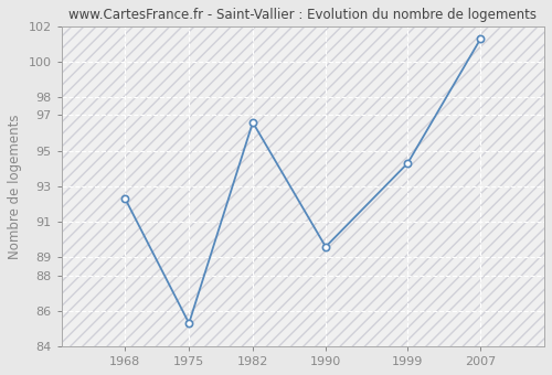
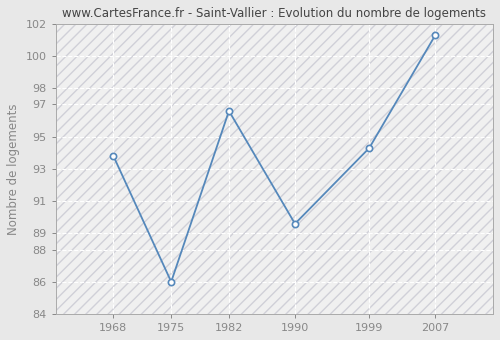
1968: 92.3 -> 93.8
1975: 85.3 -> 86.0
